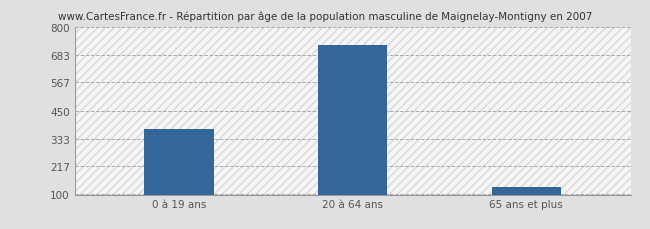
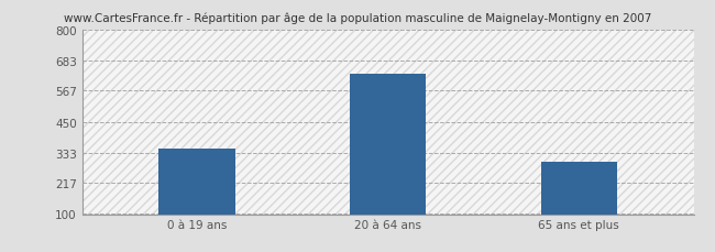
0 à 19 ans: 375 -> 350
20 à 64 ans: 725 -> 630
65 ans et plus: 130 -> 300
